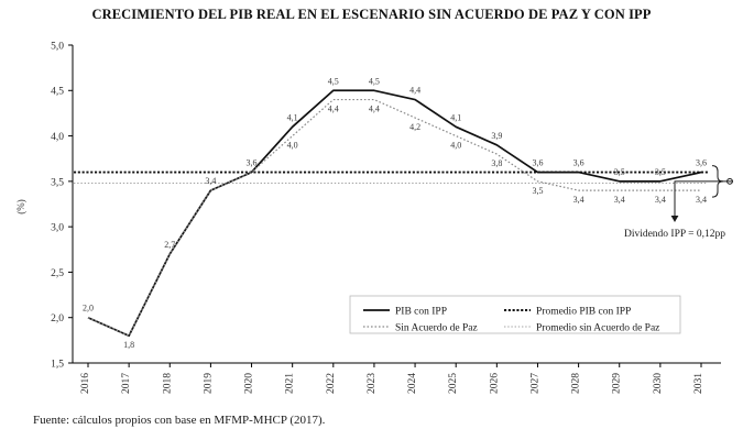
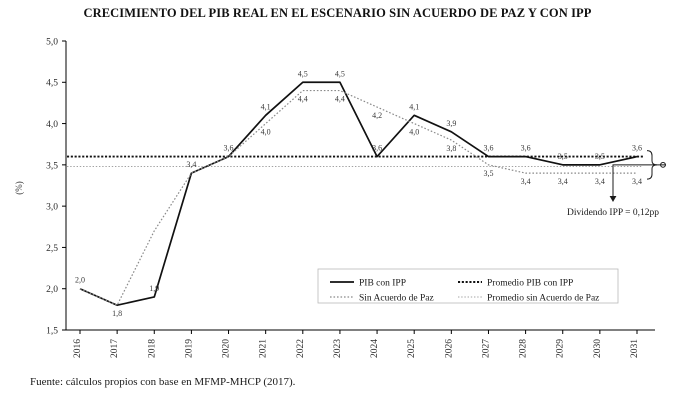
PIB con IPP/2018: 2,7 -> 1,9
PIB con IPP/2024: 4,4 -> 3,6
